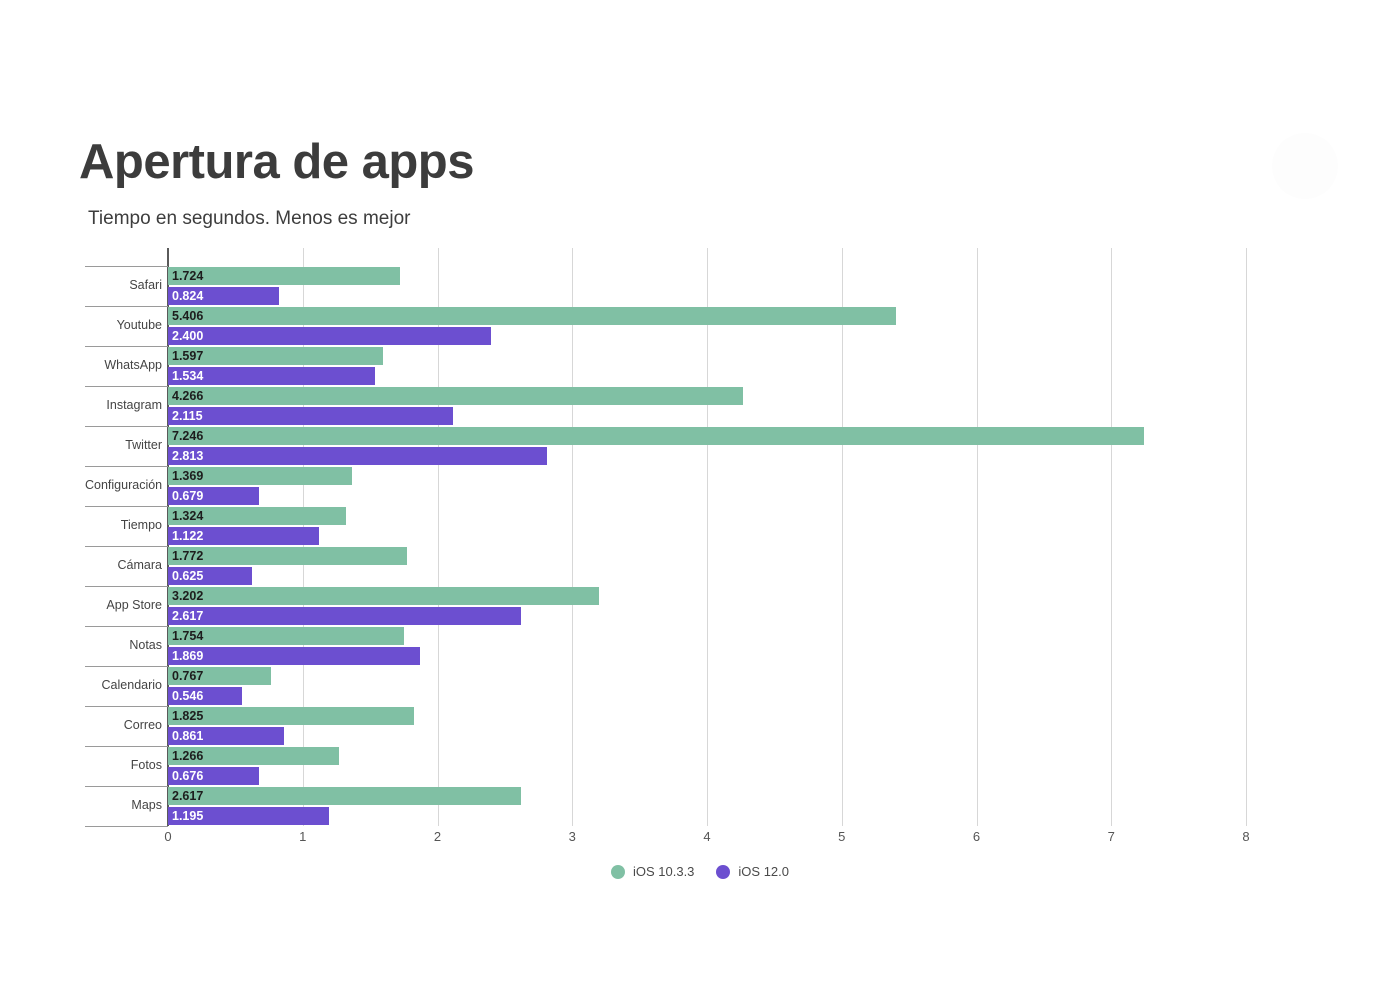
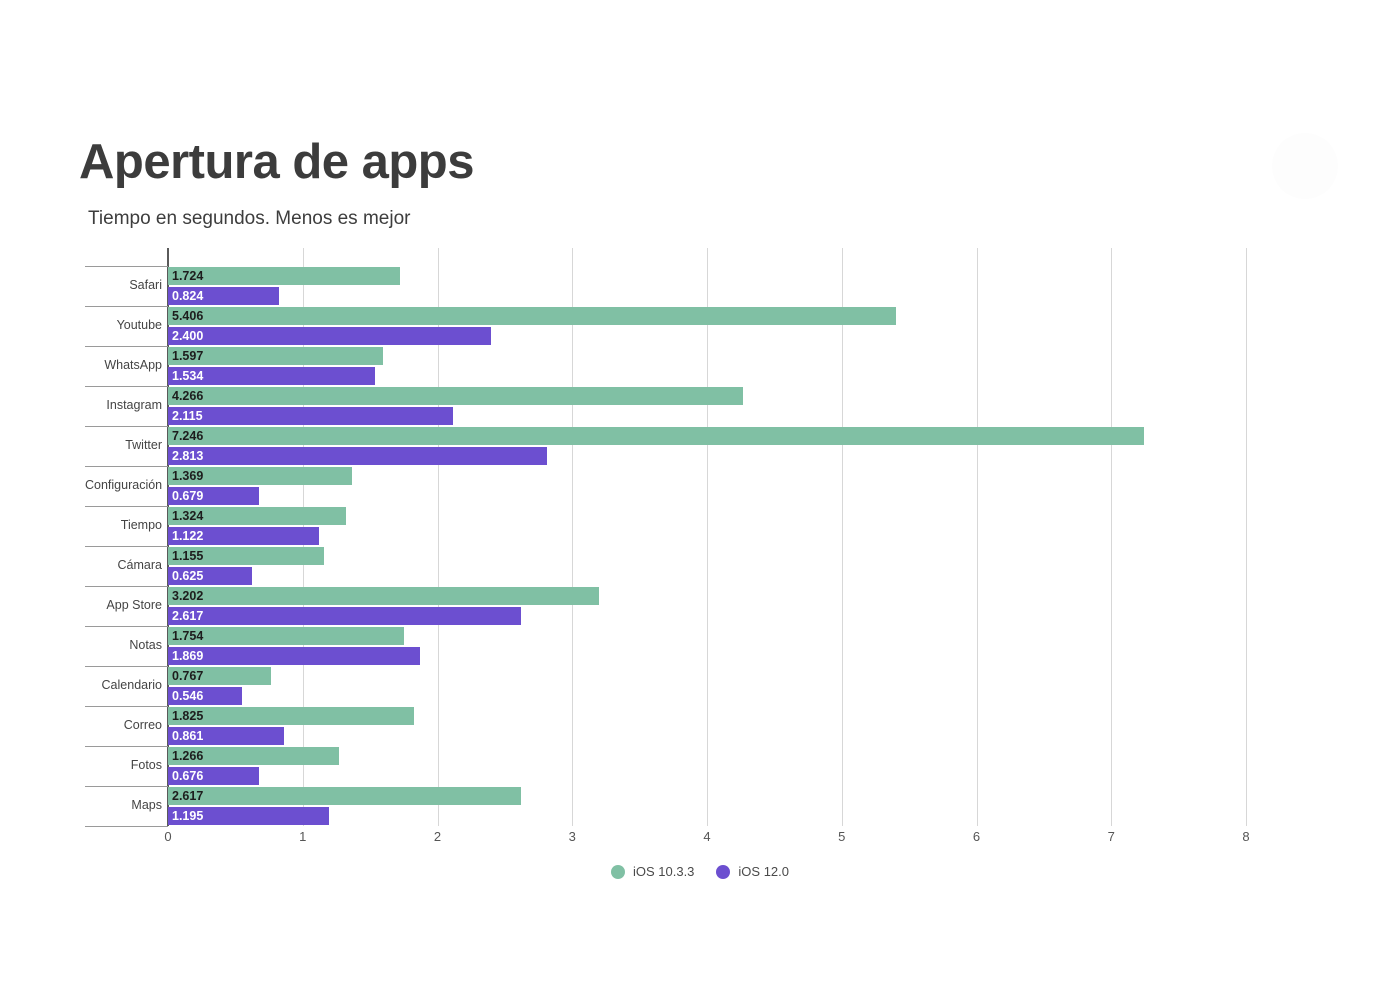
iOS 10.3.3/Cámara: 1.772 -> 1.155
